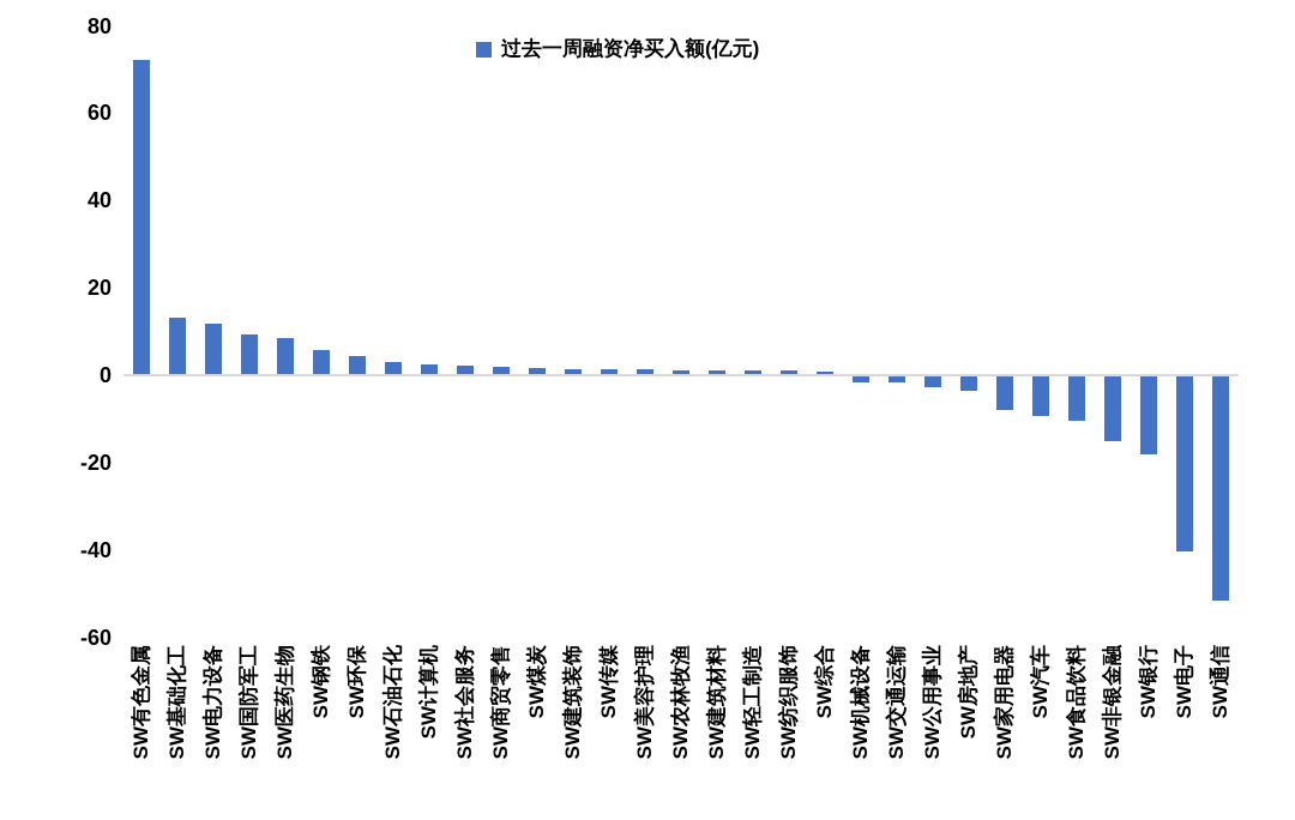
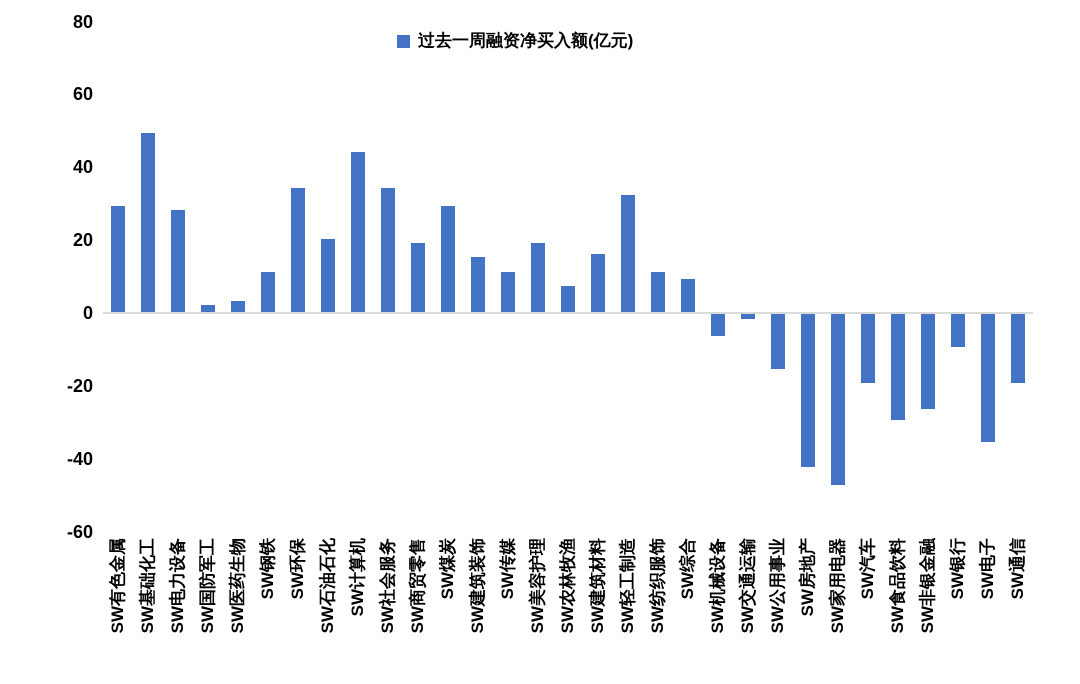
SW有色金属: 72 -> 29
SW基础化工: 13 -> 49
SW电力设备: 12 -> 28
SW国防军工: 9 -> 2
SW医药生物: 8 -> 3
SW钢铁: 5 -> 11
SW环保: 4 -> 34
SW石油石化: 3 -> 20
SW计算机: 2 -> 44
SW社会服务: 2 -> 34
SW商贸零售: 2 -> 19
SW煤炭: 1 -> 29
SW建筑装饰: 1 -> 15
SW传媒: 1 -> 11
SW美容护理: 1 -> 19
SW农林牧渔: 1 -> 7
SW建筑材料: 1 -> 16
SW轻工制造: 1 -> 32
SW纺织服饰: 1 -> 11
SW综合: 1 -> 9
SW机械设备: -1 -> -6
SW公用事业: -2 -> -15
SW房地产: -3 -> -42
SW家用电器: -8 -> -47
SW汽车: -9 -> -19
SW食品饮料: -10 -> -29
SW非银金融: -15 -> -26
SW银行: -18 -> -9
SW电子: -40 -> -35
SW通信: -51 -> -19
